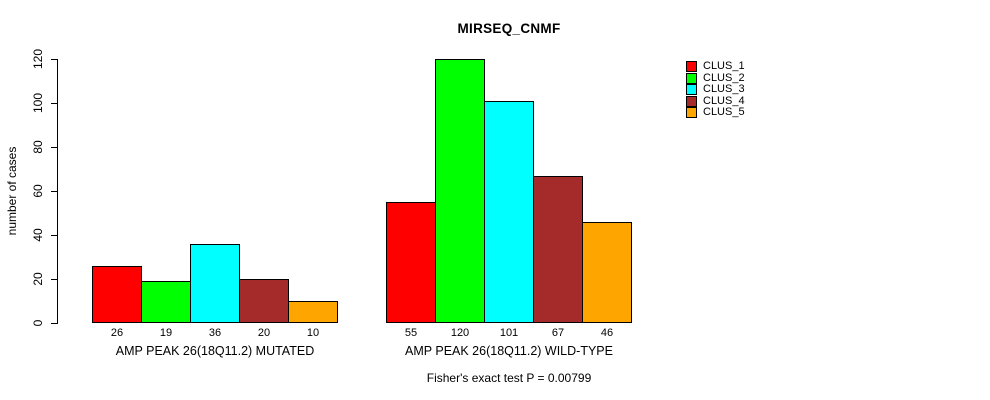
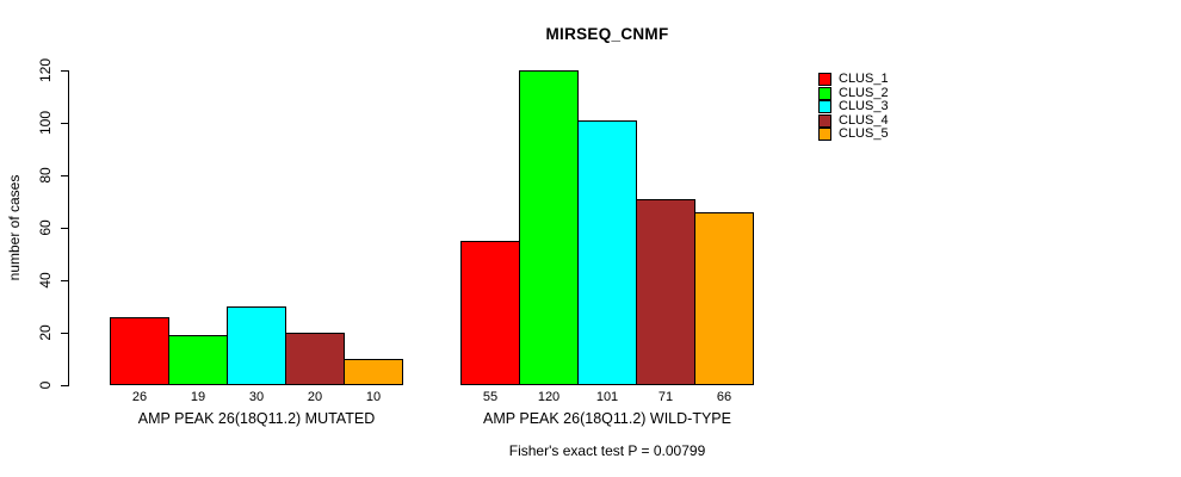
CLUS_3/AMP PEAK 26(18Q11.2) MUTATED: 36 -> 30
CLUS_4/AMP PEAK 26(18Q11.2) WILD-TYPE: 67 -> 71
CLUS_5/AMP PEAK 26(18Q11.2) WILD-TYPE: 46 -> 66
